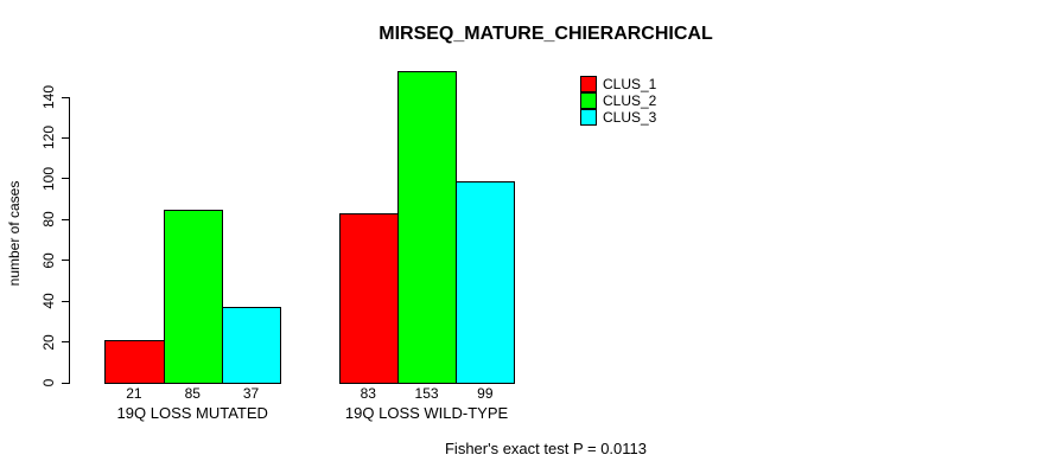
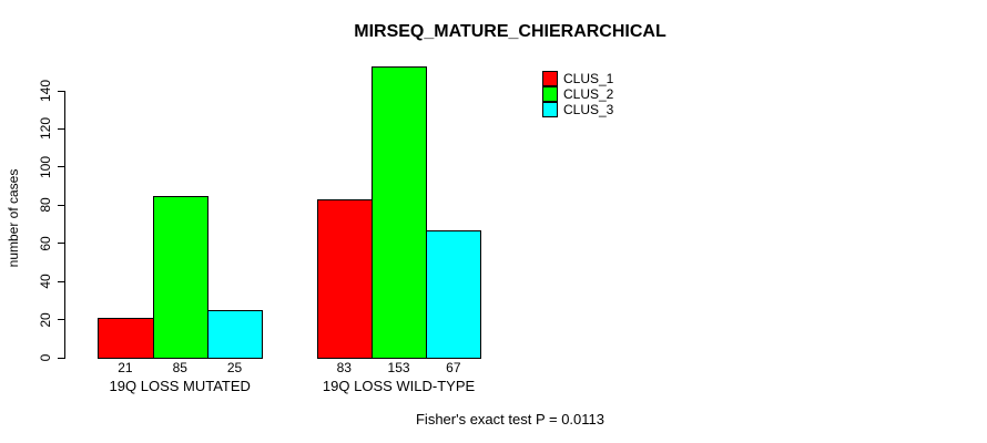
CLUS_3/19Q LOSS MUTATED: 37 -> 25
CLUS_3/19Q LOSS WILD-TYPE: 99 -> 67
